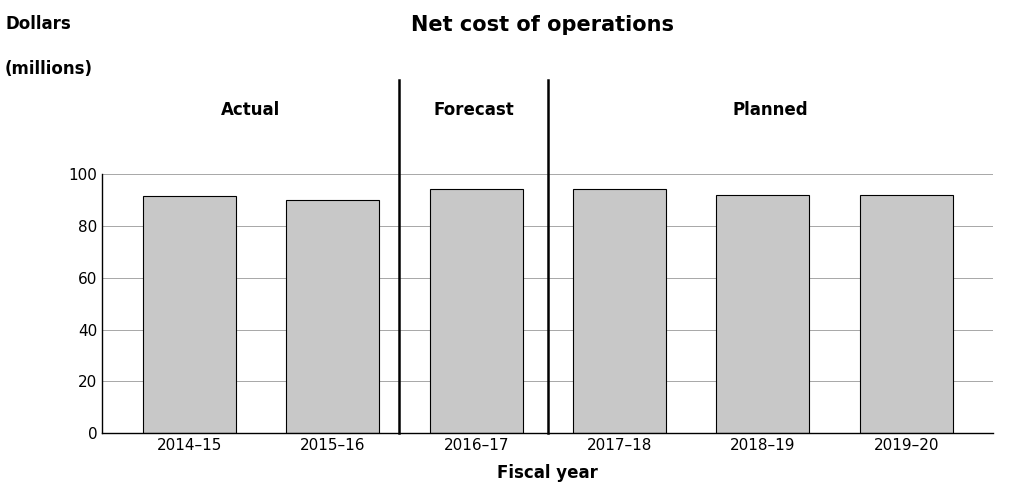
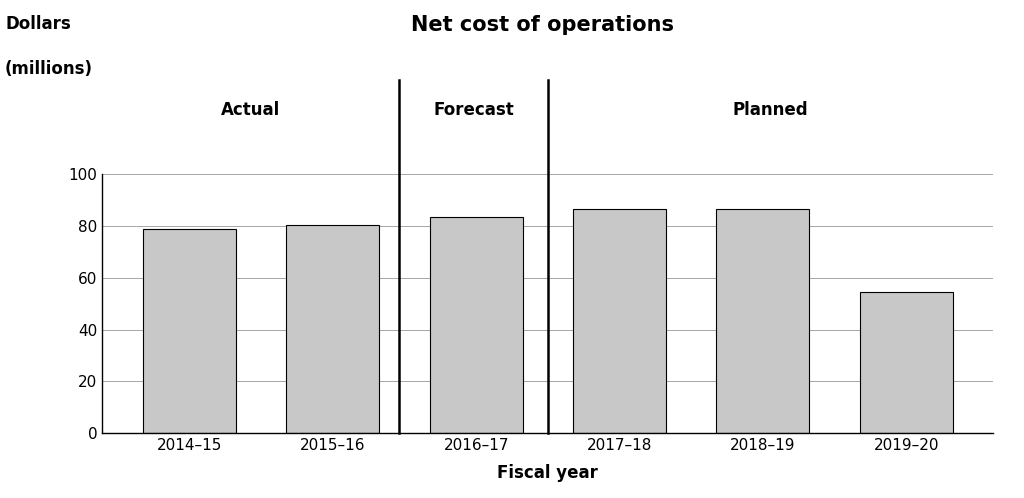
2014–15: 91.5 -> 79.0
2015–16: 90.0 -> 80.5
2016–17: 94.5 -> 83.5
2017–18: 94.5 -> 86.5
2018–19: 92.0 -> 86.5
2019–20: 92.0 -> 54.5
